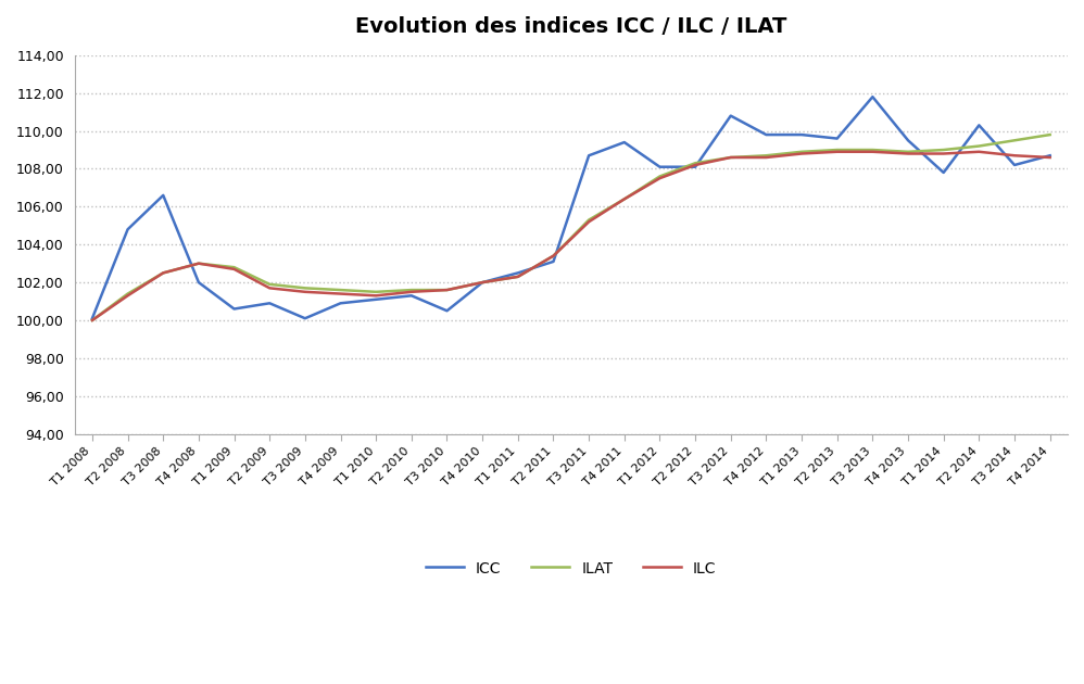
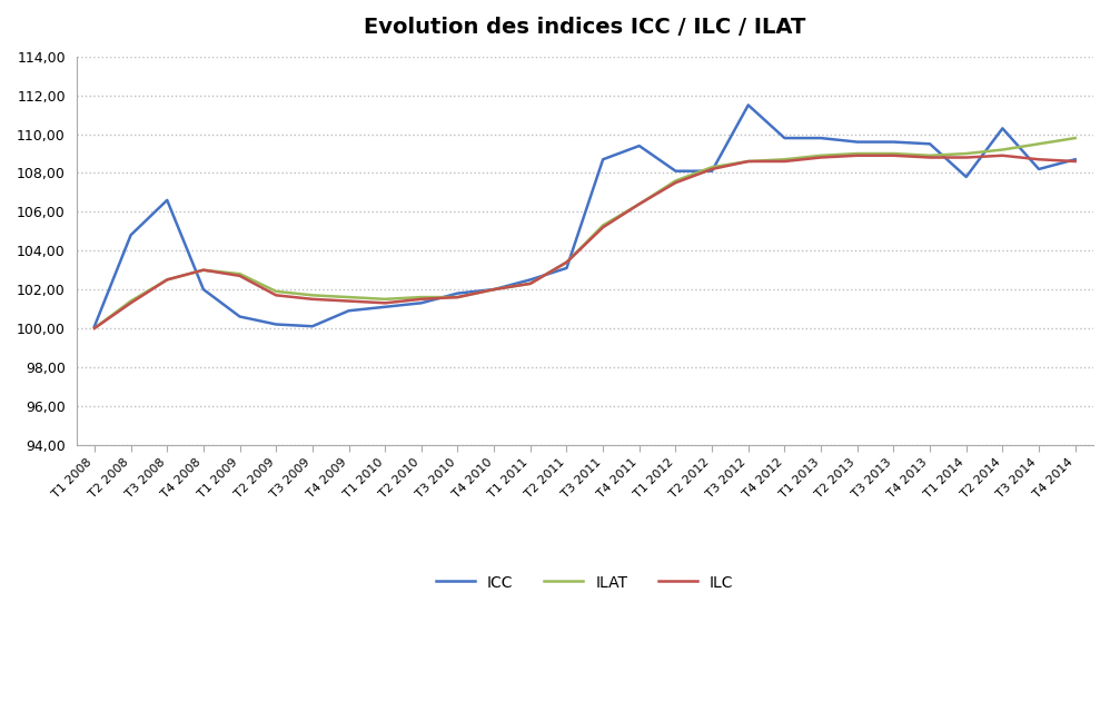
ICC/T2 2009: 100,9 -> 100,2
ICC/T3 2010: 100,5 -> 101,8
ICC/T3 2012: 110,8 -> 111,5
ICC/T3 2013: 111,8 -> 109,6
